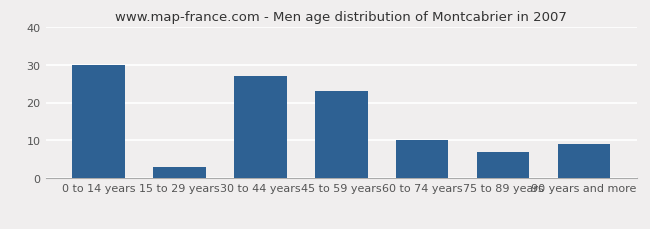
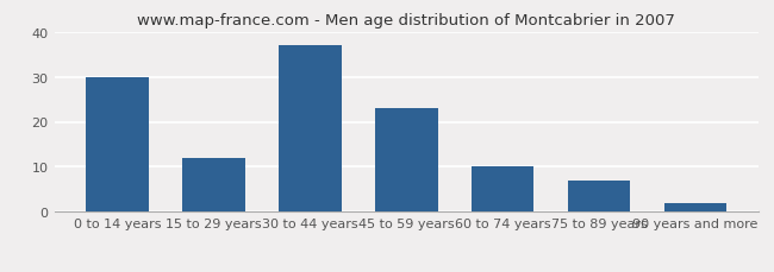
15 to 29 years: 3 -> 12
30 to 44 years: 27 -> 37
90 years and more: 9 -> 2
